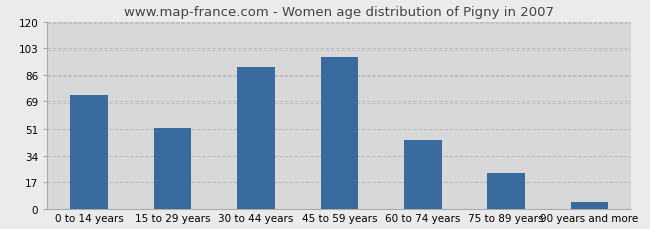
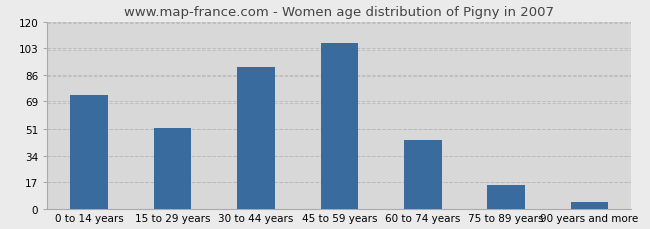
45 to 59 years: 97 -> 106
75 to 89 years: 23 -> 15
